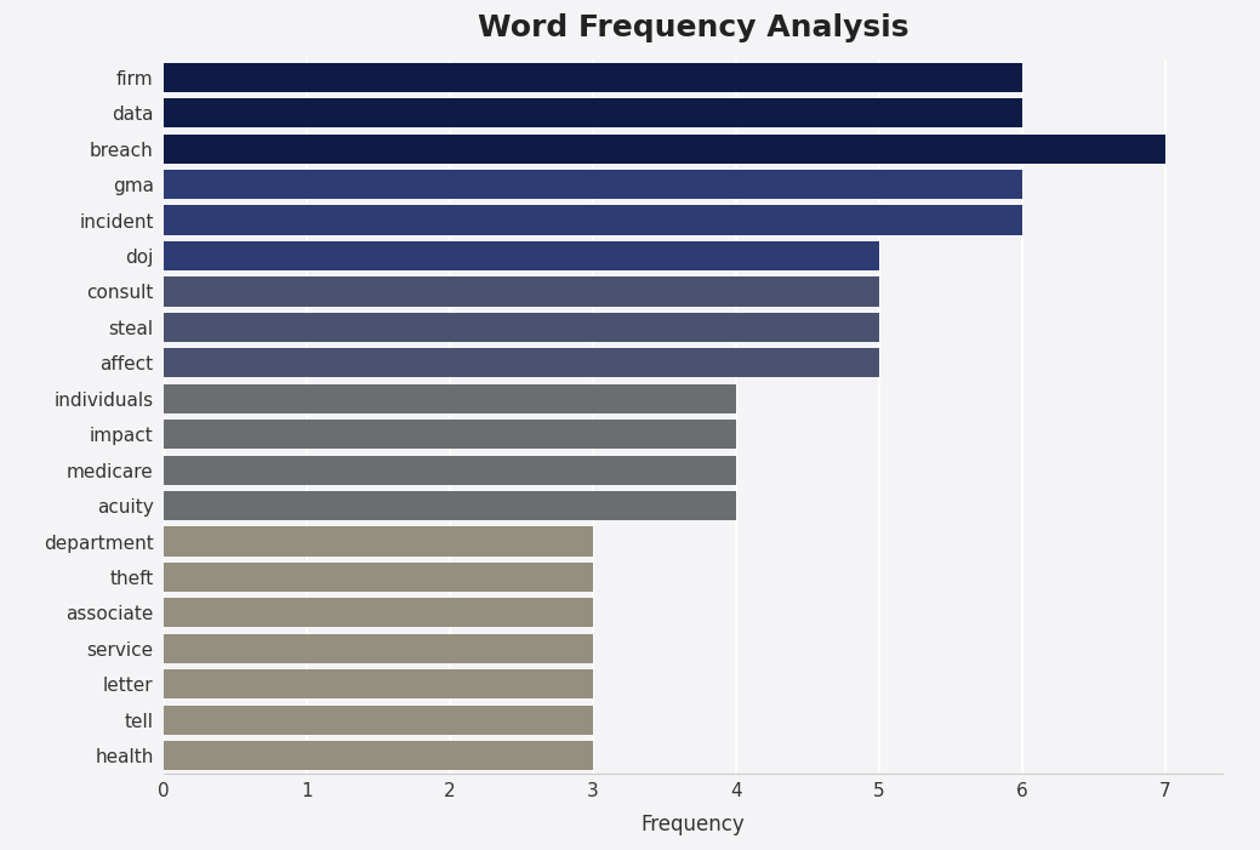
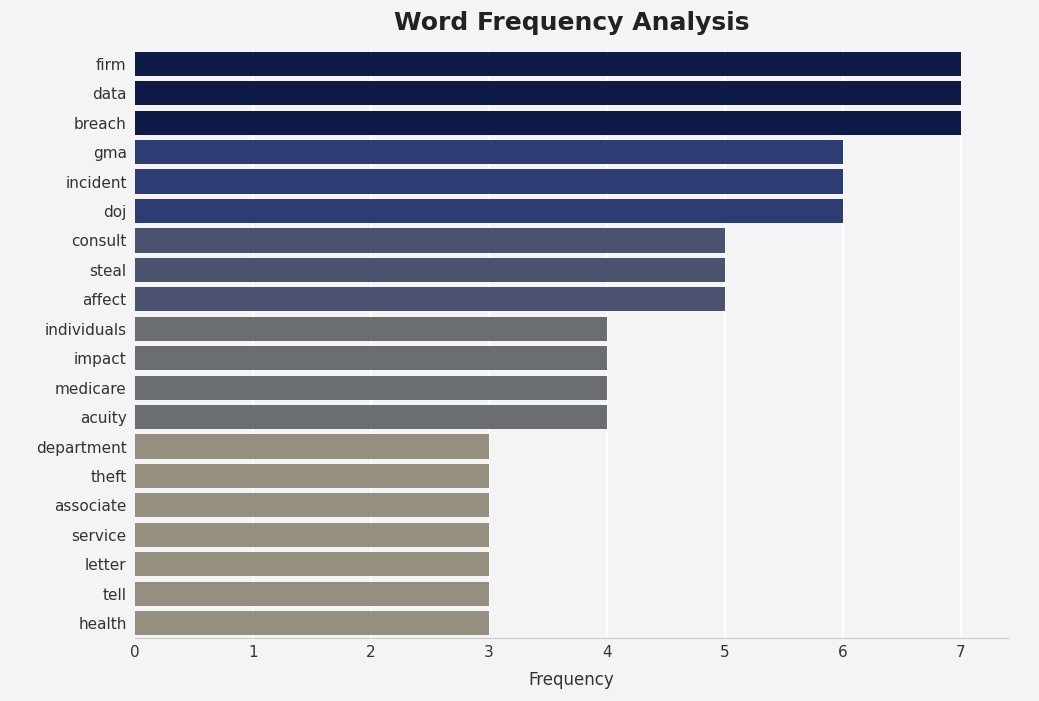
firm: 6 -> 7
data: 6 -> 7
doj: 5 -> 6
